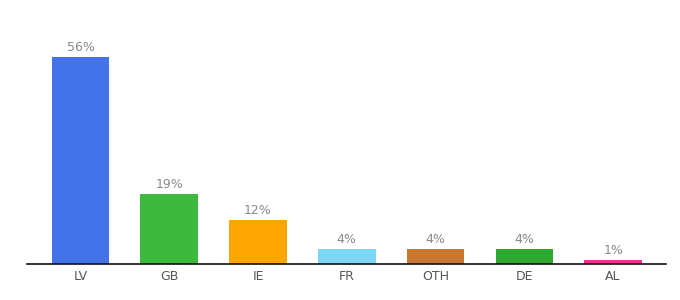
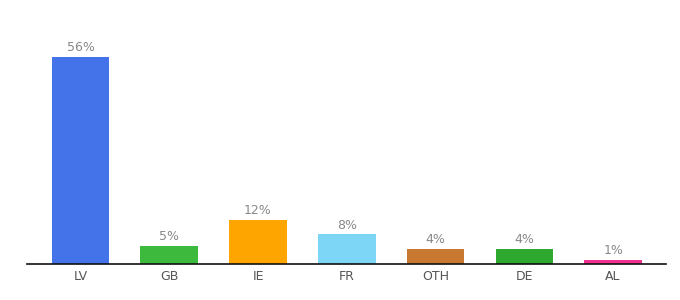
GB: 19% -> 5%
FR: 4% -> 8%
